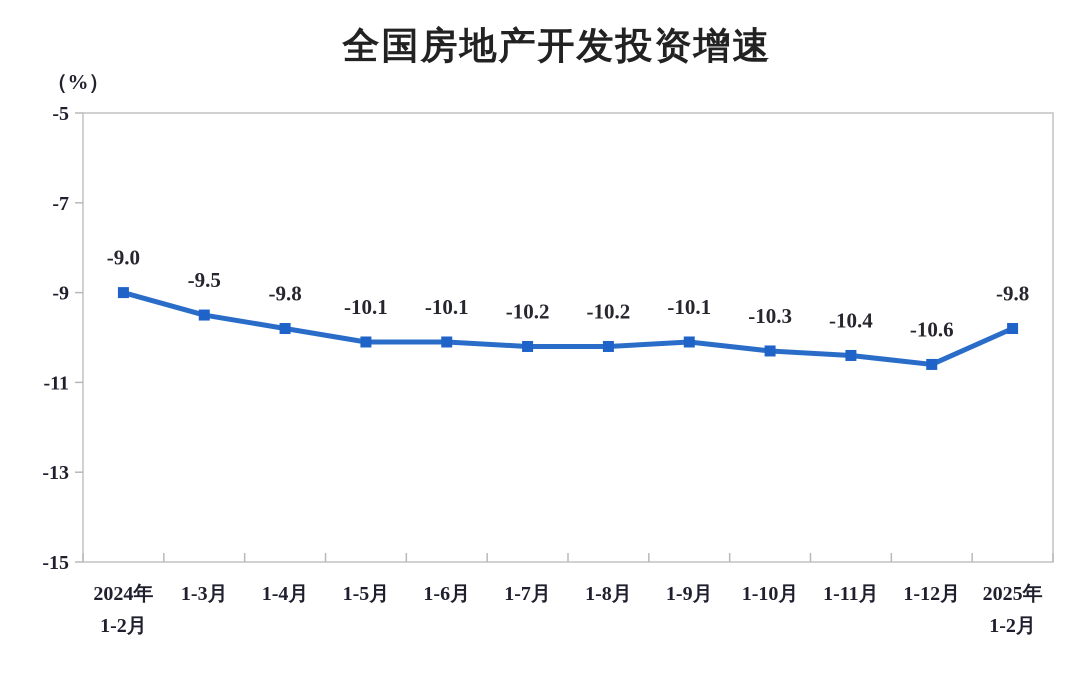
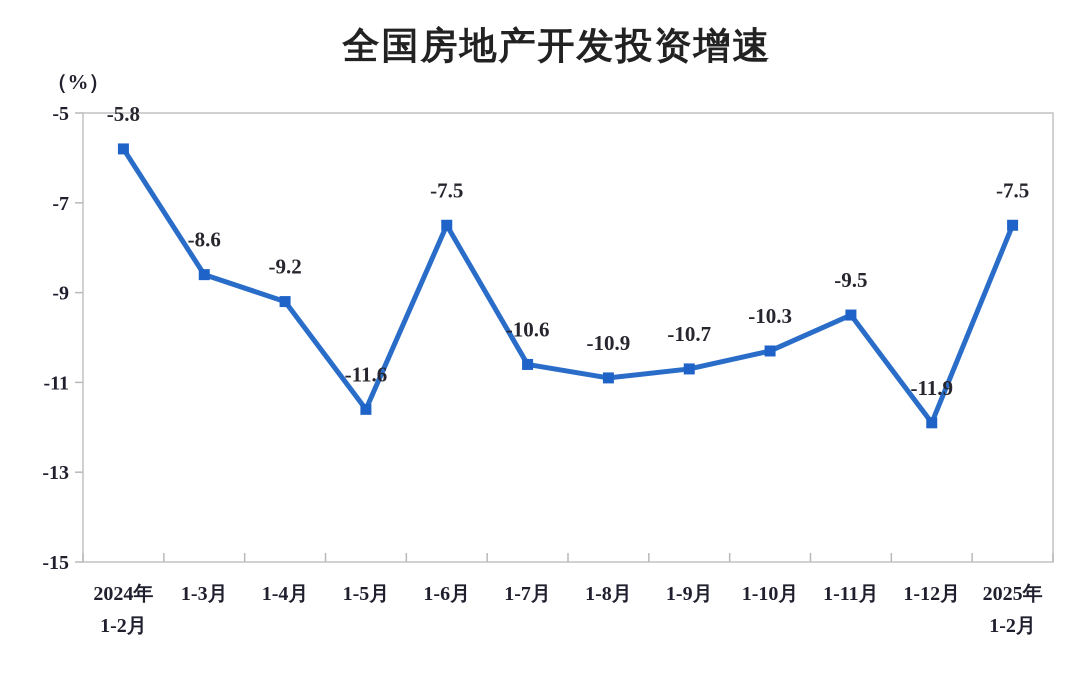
2024年 1-2月: -9.0 -> -5.8
1-3月: -9.5 -> -8.6
1-4月: -9.8 -> -9.2
1-5月: -10.1 -> -11.6
1-6月: -10.1 -> -7.5
1-7月: -10.2 -> -10.6
1-8月: -10.2 -> -10.9
1-9月: -10.1 -> -10.7
1-11月: -10.4 -> -9.5
1-12月: -10.6 -> -11.9
2025年 1-2月: -9.8 -> -7.5
